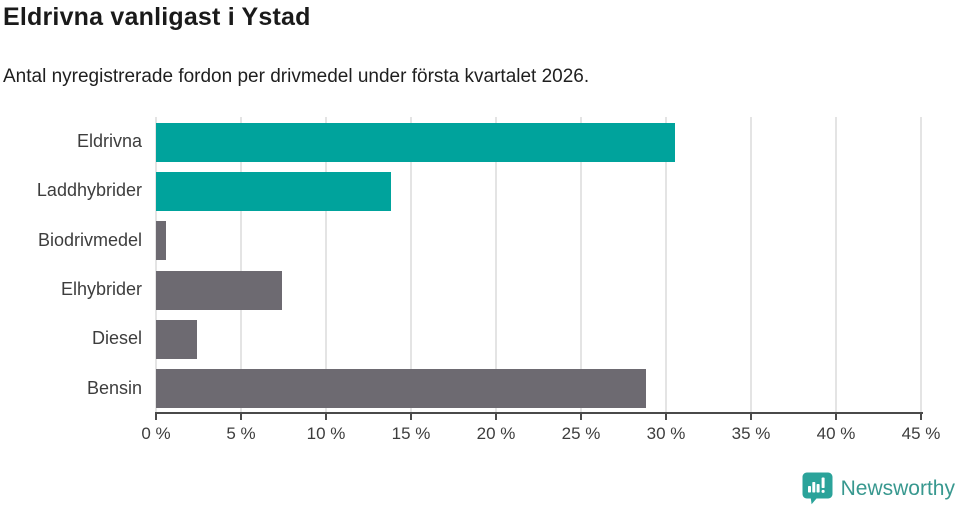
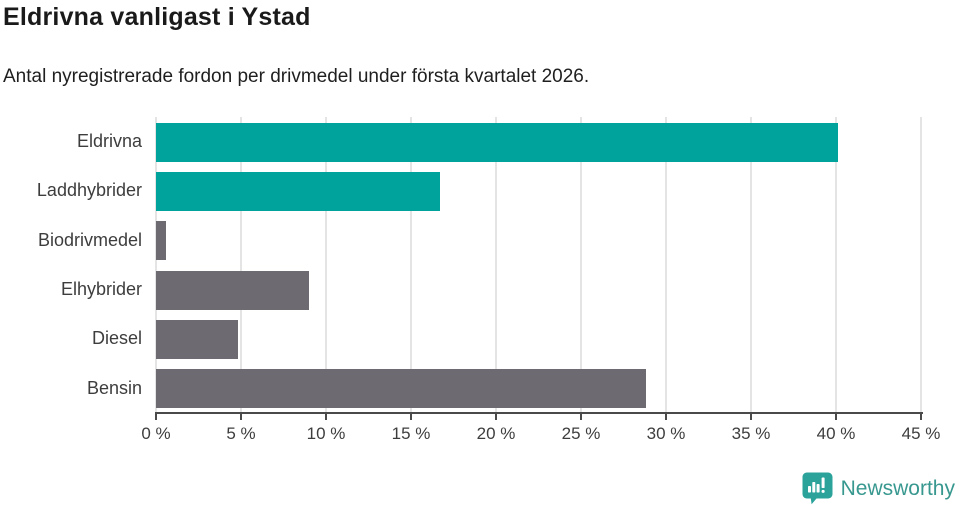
Eldrivna: 30.5% -> 40.1%
Laddhybrider: 13.8% -> 16.7%
Elhybrider: 7.4% -> 9.0%
Diesel: 2.4% -> 4.8%
